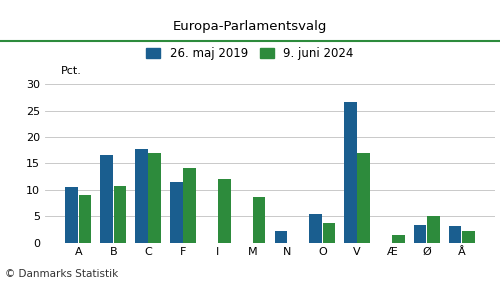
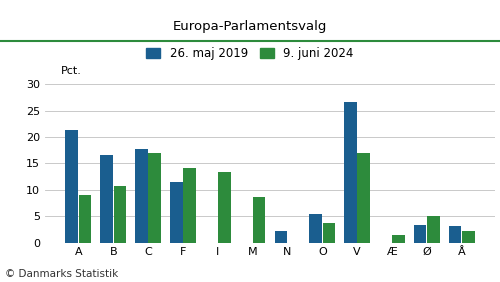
26. maj 2019/A: 10.6 -> 21.4
9. juni 2024/I: 12.1 -> 13.4
